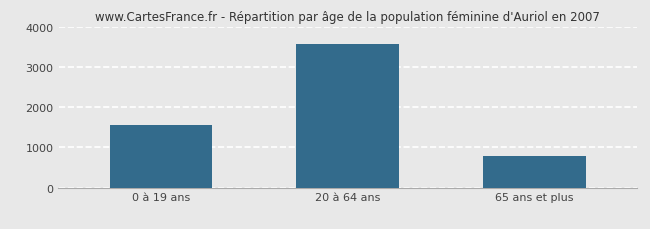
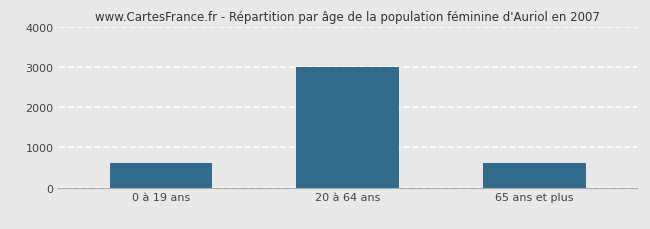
0 à 19 ans: 1550 -> 600
20 à 64 ans: 3570 -> 3000
65 ans et plus: 780 -> 600
